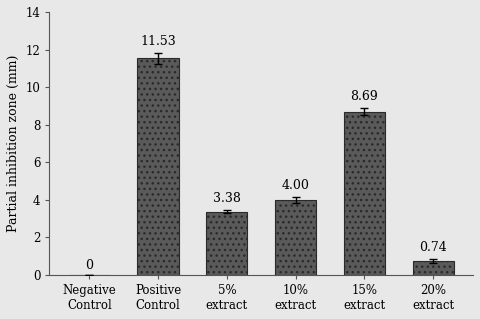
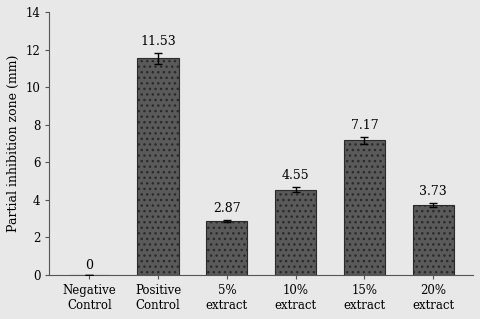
5% extract: 3.38 -> 2.87
10% extract: 4.00 -> 4.55
15% extract: 8.69 -> 7.17
20% extract: 0.74 -> 3.73
